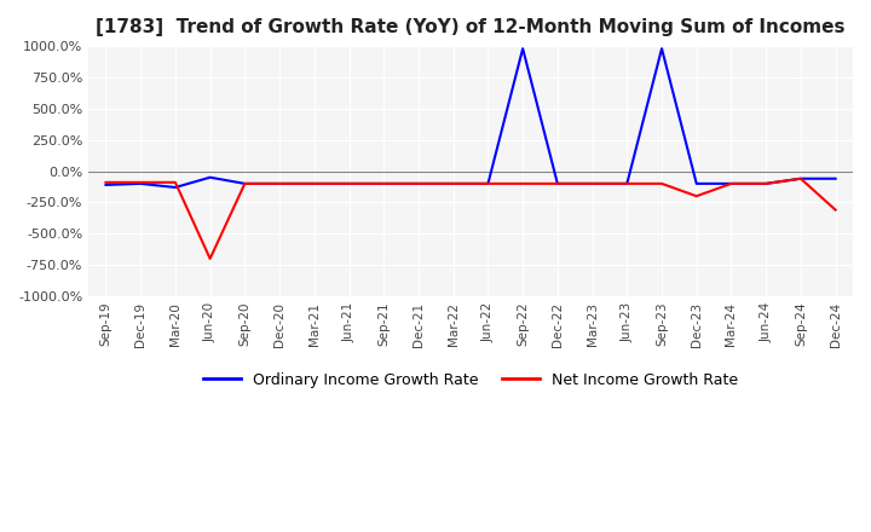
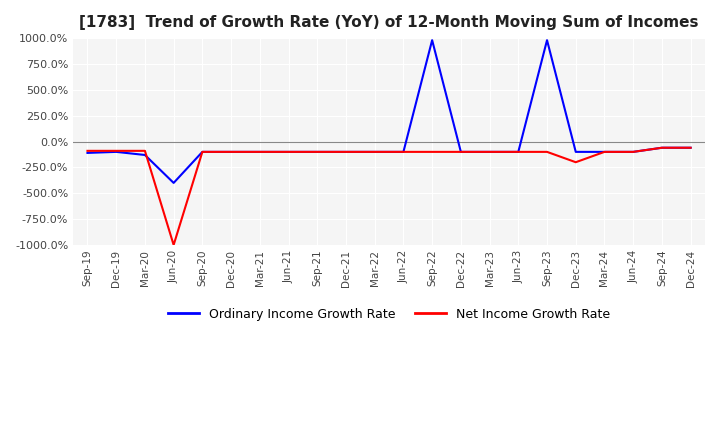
Ordinary Income Growth Rate/Jun-20: -50% -> -400%
Net Income Growth Rate/Jun-20: -700% -> -1000%
Net Income Growth Rate/Dec-24: -310% -> -60%
